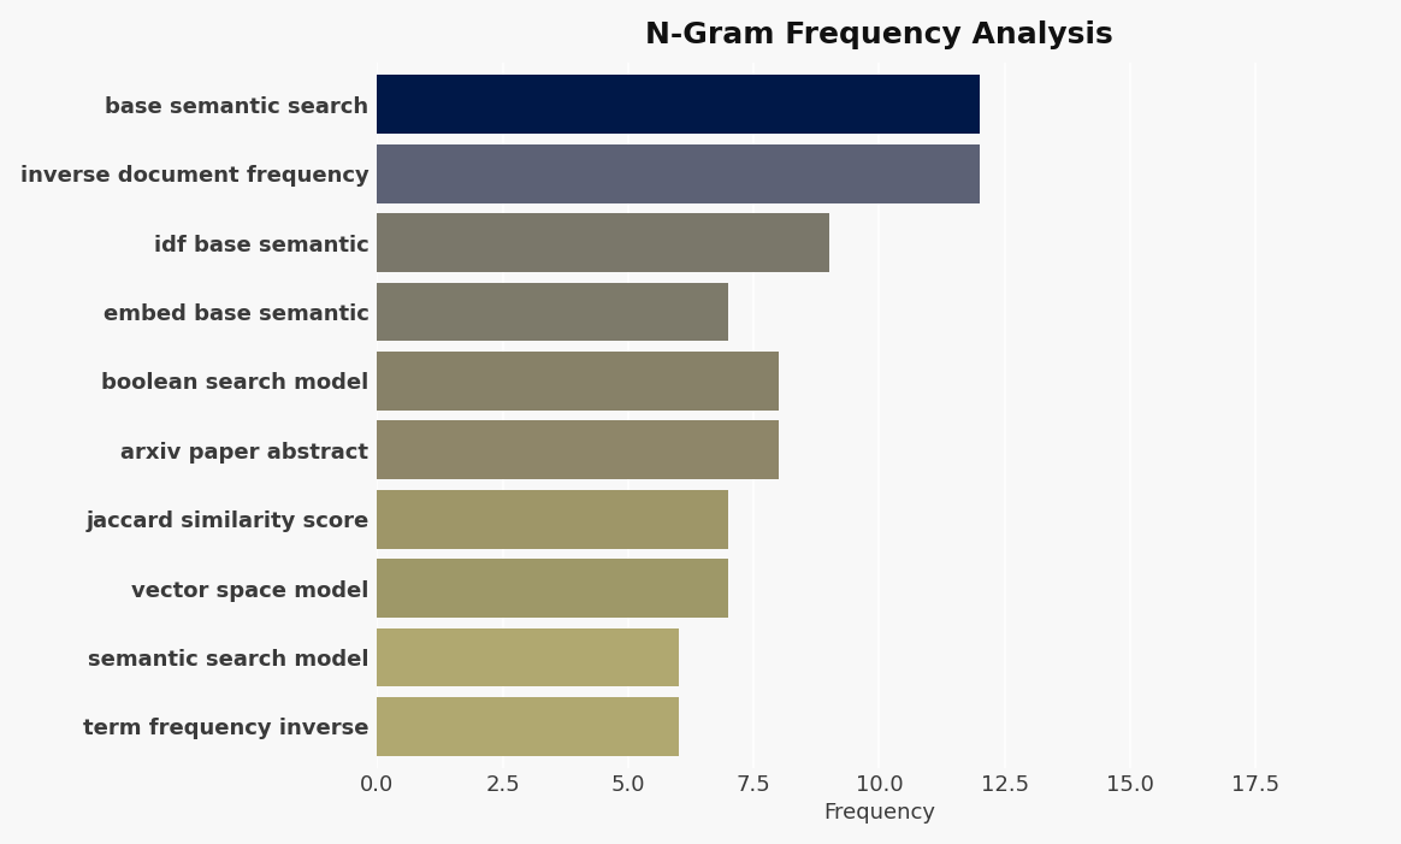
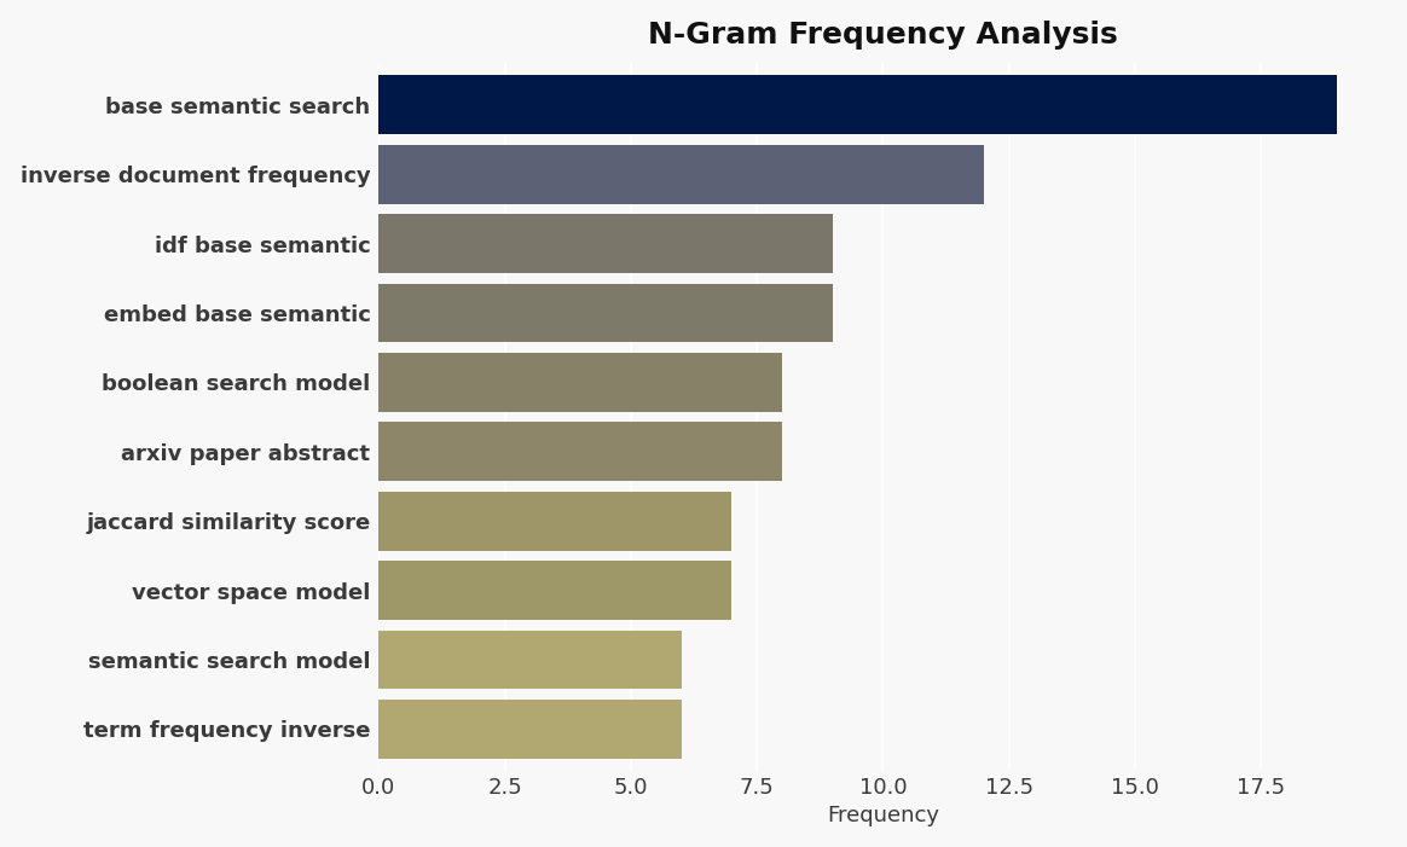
base semantic search: 12 -> 19
embed base semantic: 7 -> 9
